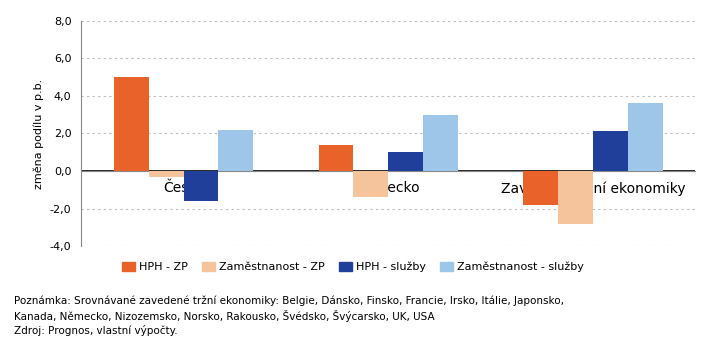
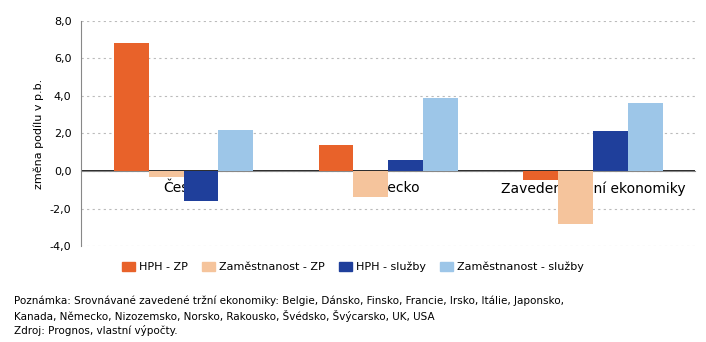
HPH - ZP/Česko: 5,0 -> 6,8
HPH - služby/Německo: 1,0 -> 0,6
Zaměstnanost - služby/Německo: 3,0 -> 3,9
HPH - ZP/Zavedené tržní ekonomiky: -1,8 -> -0,5
